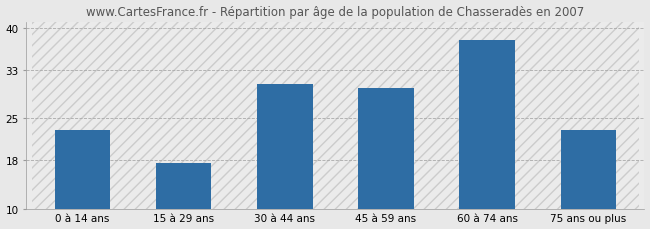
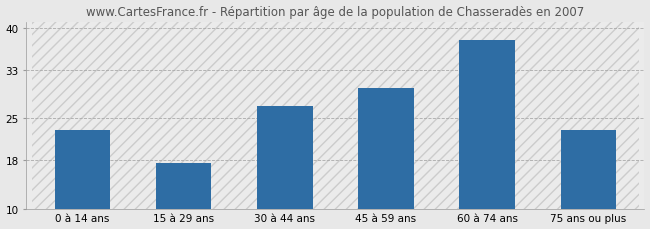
30 à 44 ans: 30.6 -> 27.0
